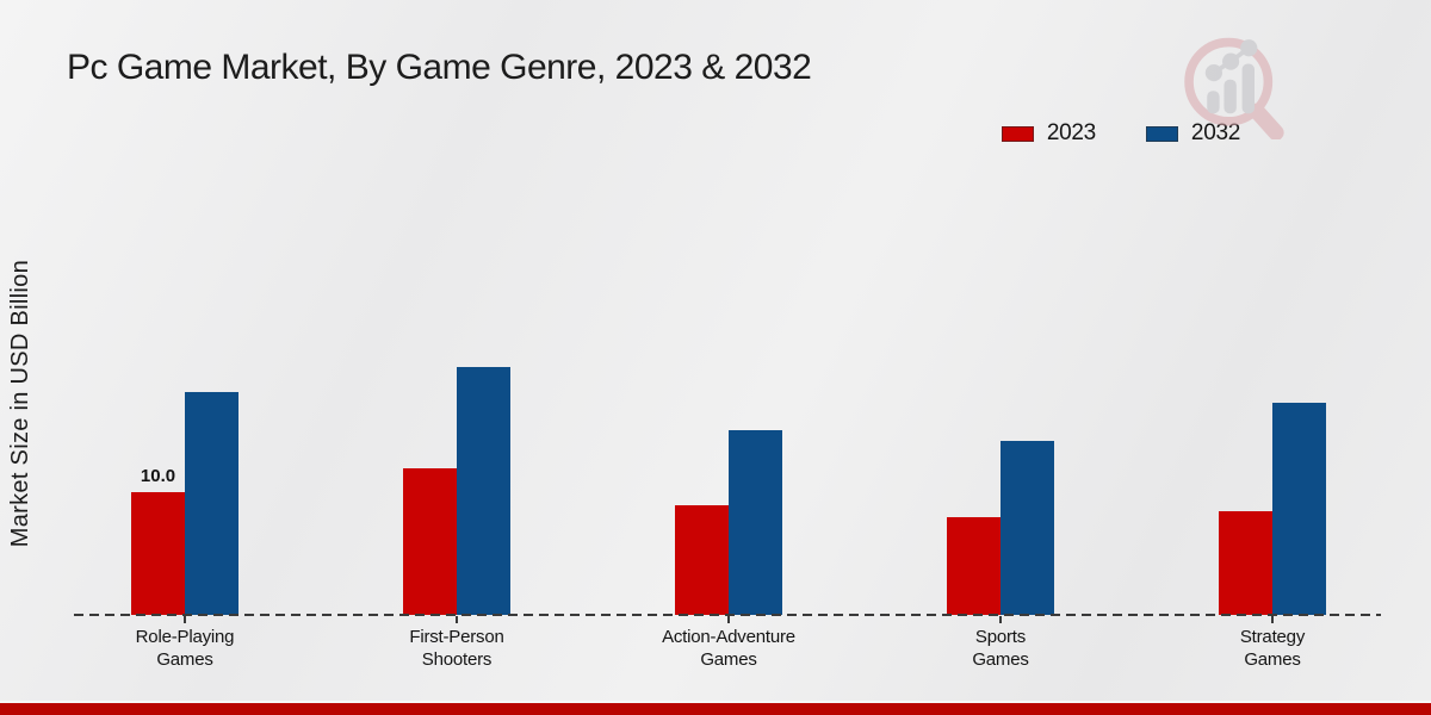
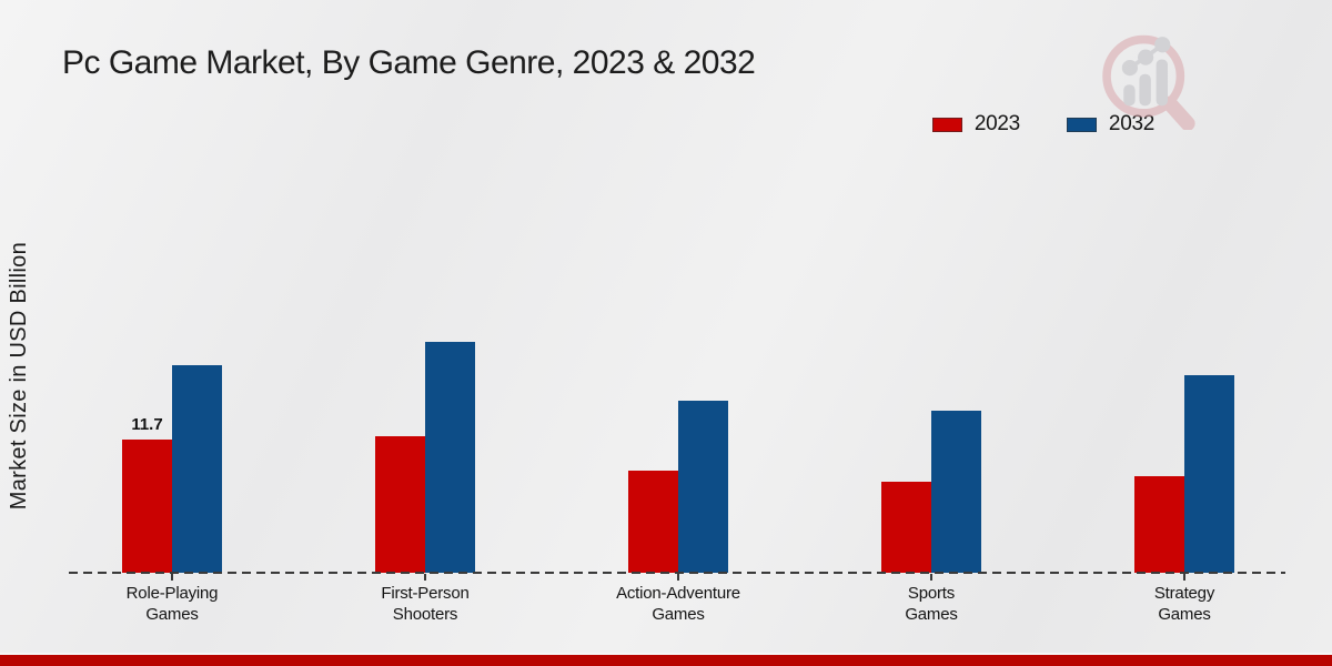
2023/Role-Playing Games: 10.0 -> 11.7
